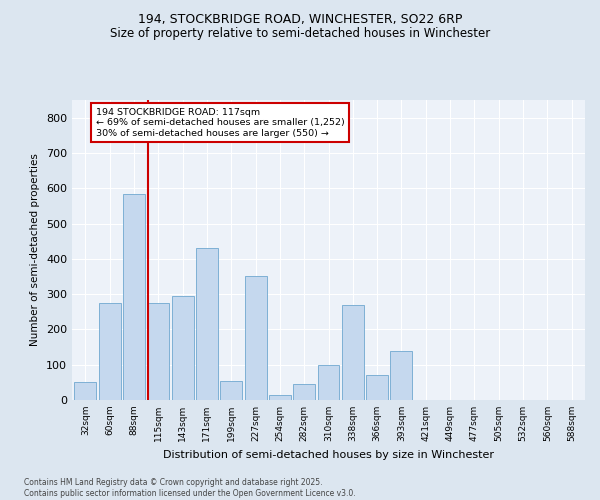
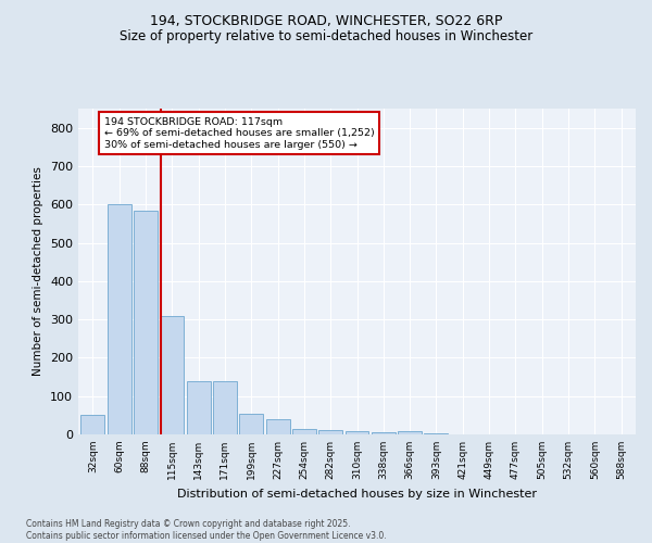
60sqm: 275 -> 600
115sqm: 275 -> 310
143sqm: 295 -> 140
171sqm: 430 -> 140
227sqm: 350 -> 40
282sqm: 45 -> 10
310sqm: 100 -> 8
338sqm: 270 -> 5
366sqm: 70 -> 8
393sqm: 140 -> 2
